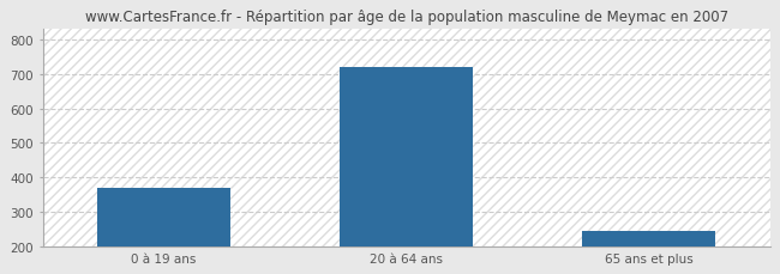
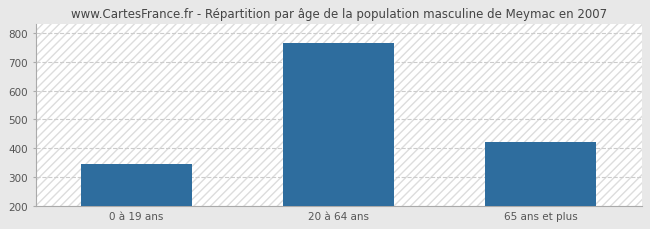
0 à 19 ans: 371 -> 345
20 à 64 ans: 719 -> 765
65 ans et plus: 246 -> 420
